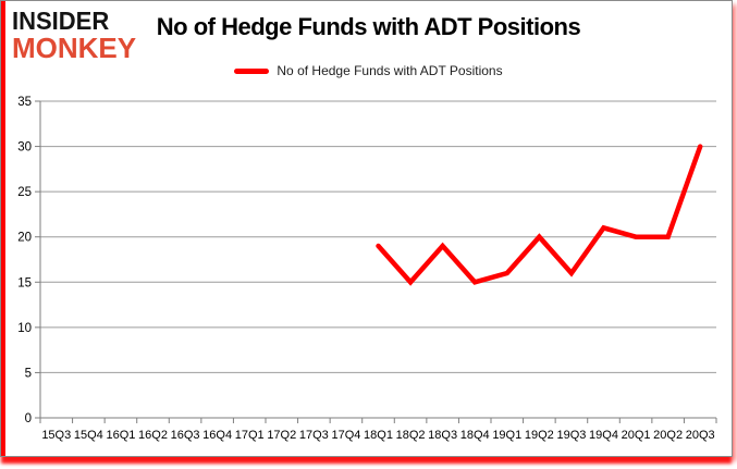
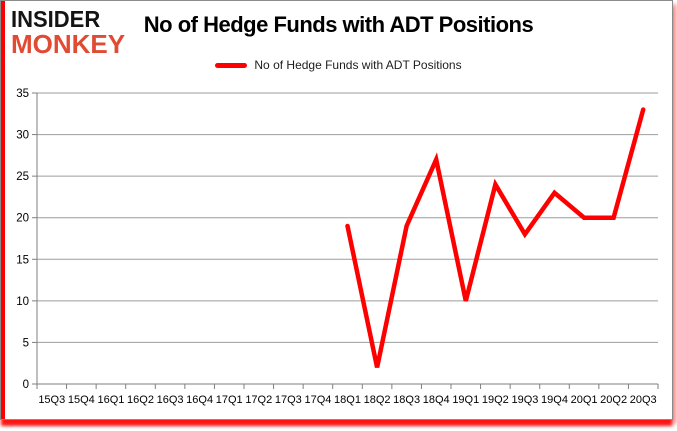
18Q2: 15 -> 2
18Q4: 15 -> 27
19Q1: 16 -> 10
19Q2: 20 -> 24
19Q3: 16 -> 18
19Q4: 21 -> 23
20Q3: 30 -> 33
